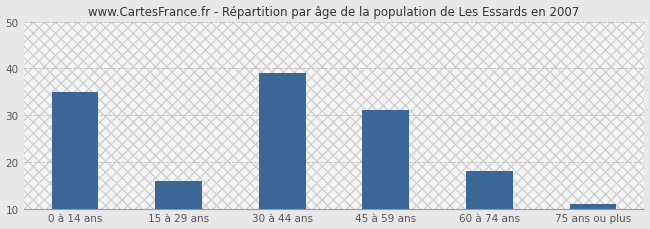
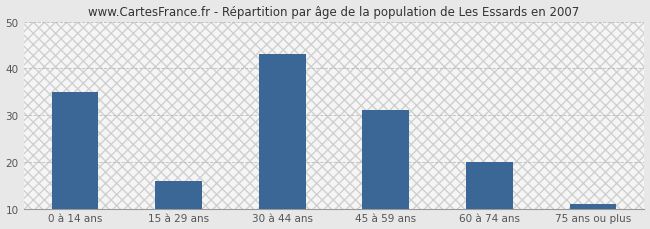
30 à 44 ans: 39 -> 43
60 à 74 ans: 18 -> 20
